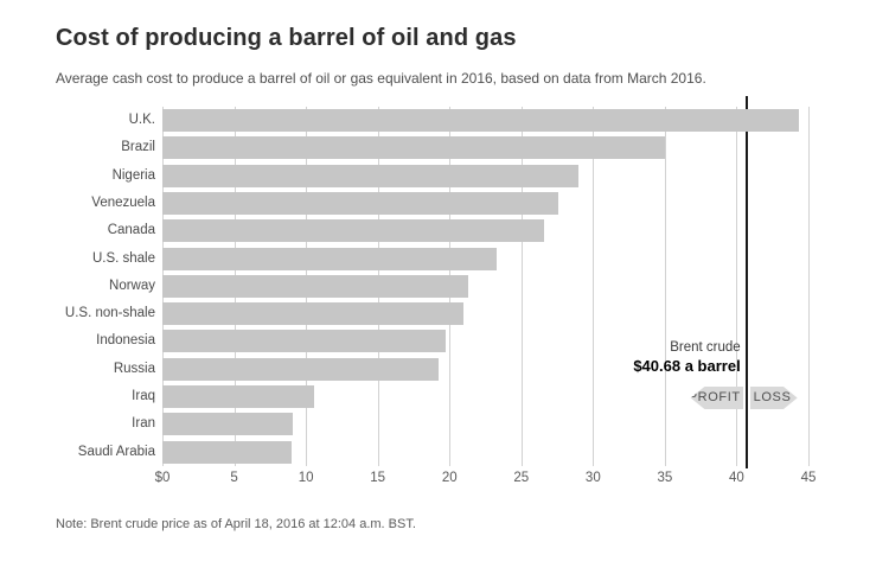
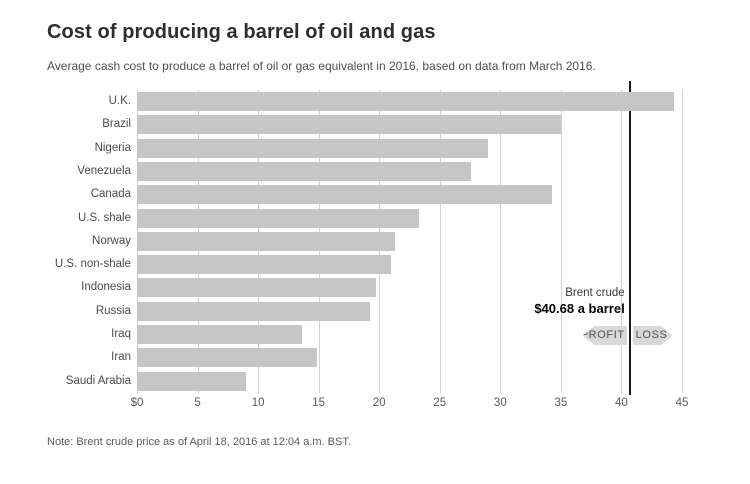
Canada: 26.6 -> 34.3
Iraq: 10.6 -> 13.6
Iran: 9.1 -> 14.9
